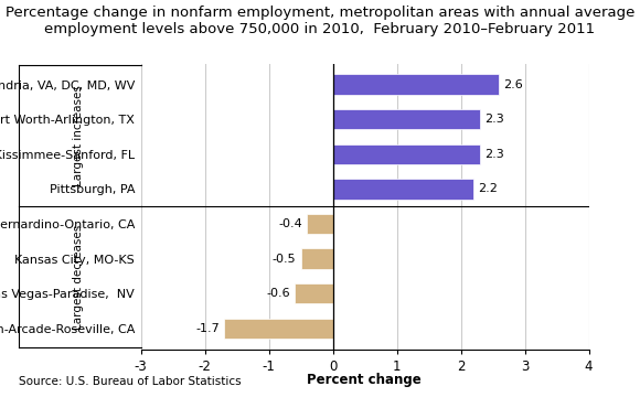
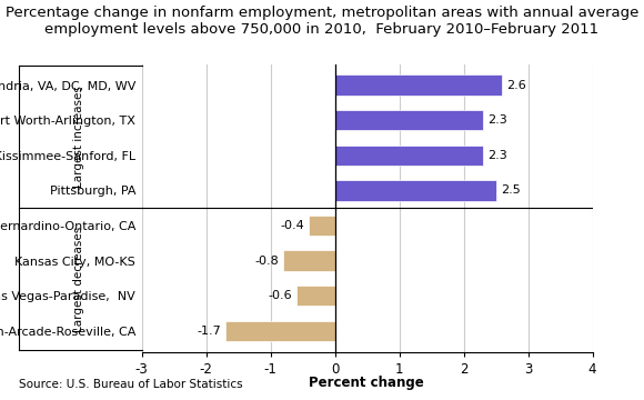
Pittsburgh, PA: 2.2 -> 2.5
Kansas City, MO-KS: -0.5 -> -0.8
